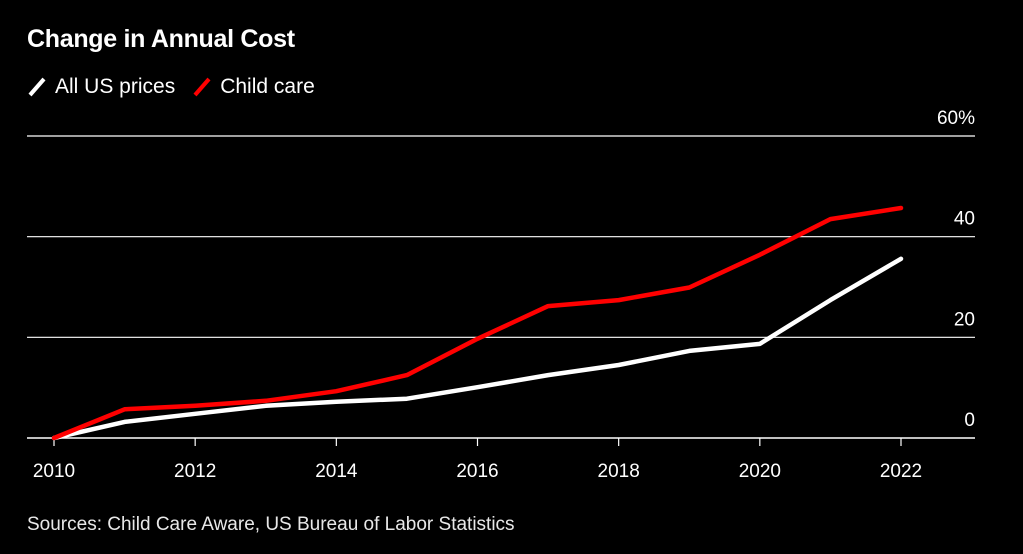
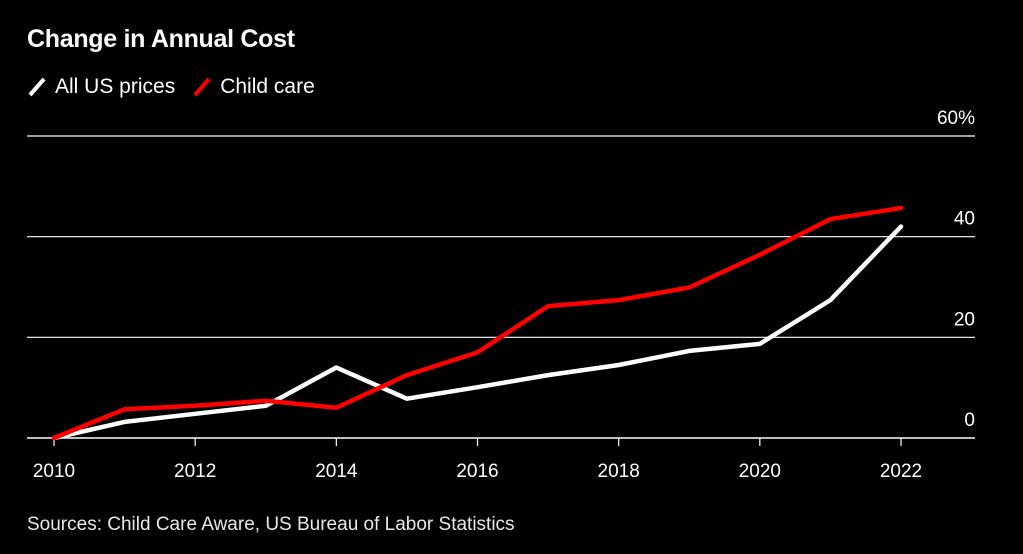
All US prices/2014: 7% -> 14%
Child care/2014: 9% -> 6%
Child care/2016: 20% -> 17%
All US prices/2022: 36% -> 42%
